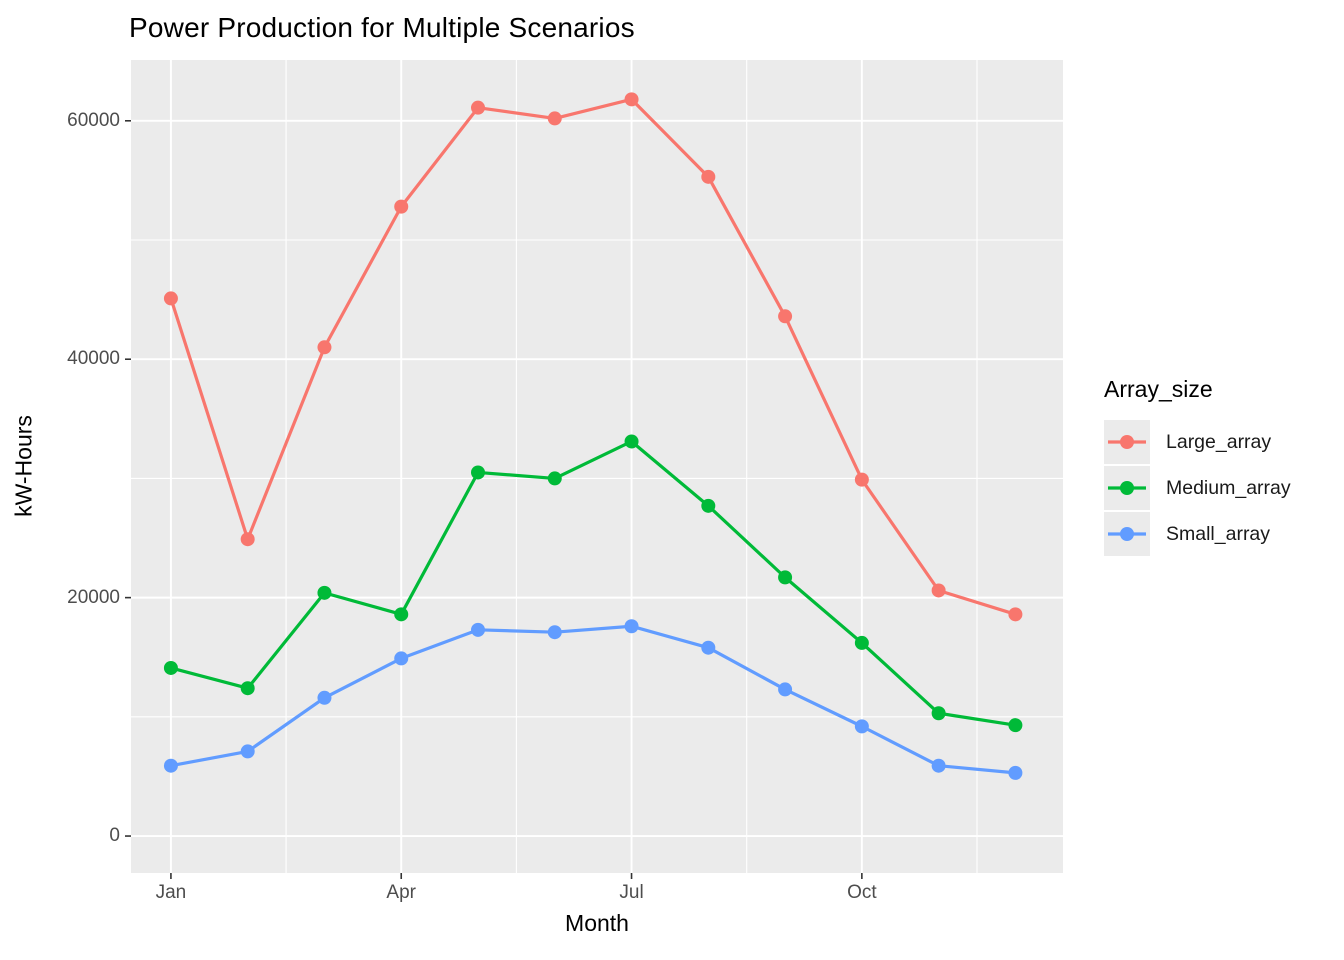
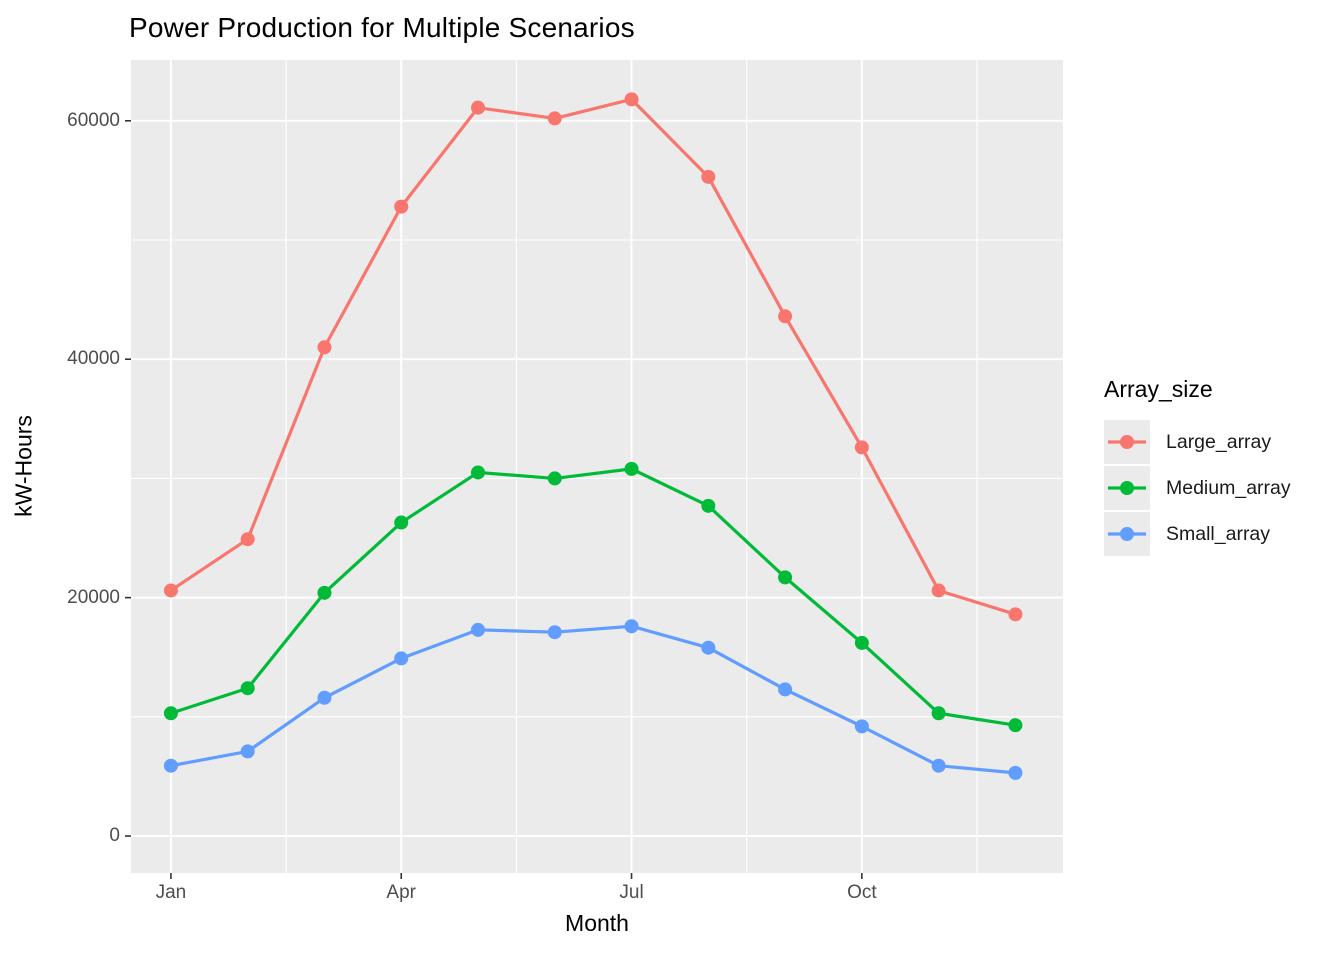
Large_array/Jan: 45100 -> 20600
Medium_array/Jan: 14100 -> 10300
Medium_array/Apr: 18600 -> 26300
Medium_array/Jul: 33100 -> 30800
Large_array/Oct: 29900 -> 32600
